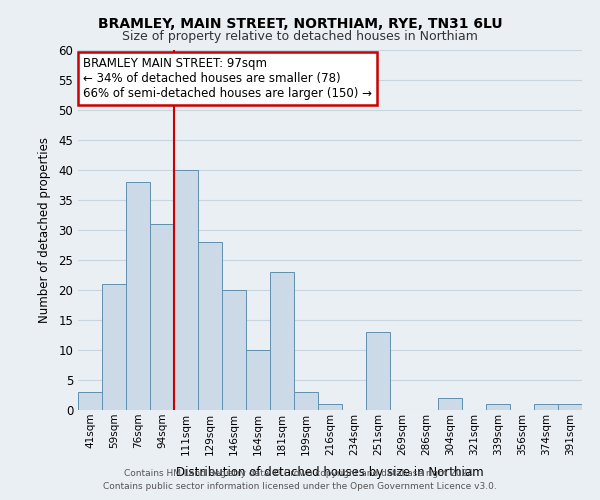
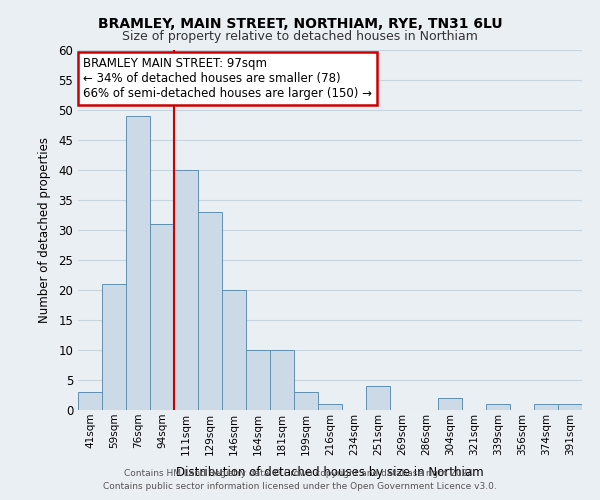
76sqm: 38 -> 49
129sqm: 28 -> 33
181sqm: 23 -> 10
251sqm: 13 -> 4
